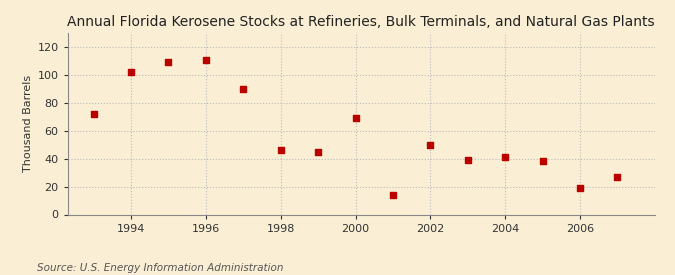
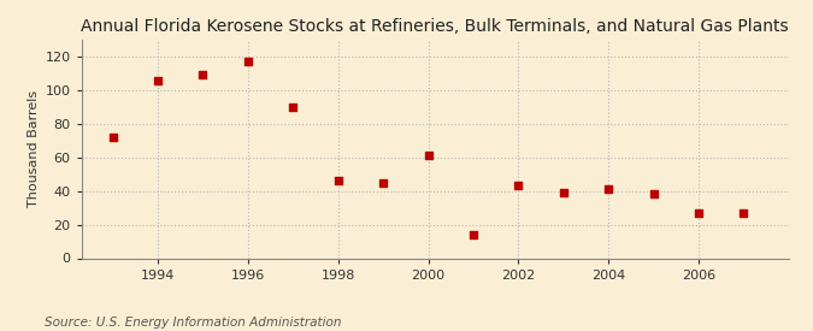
1994: 102 -> 106
1996: 111 -> 117
2000: 69 -> 61
2002: 50 -> 43
2006: 19 -> 27
